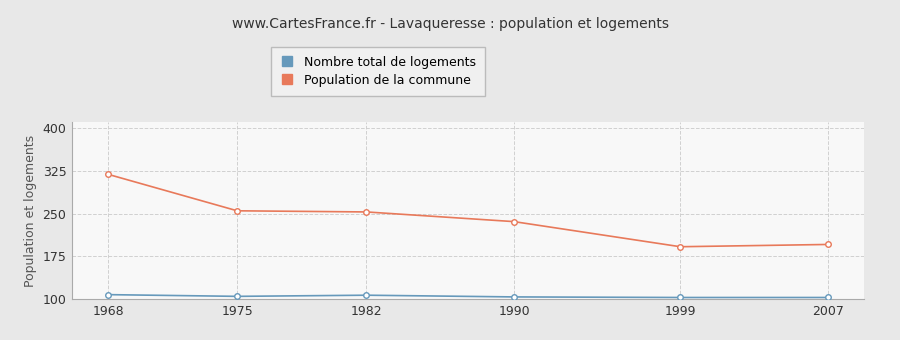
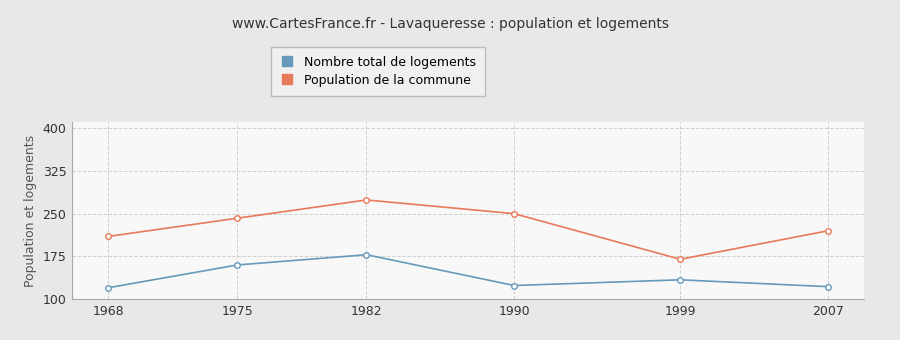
Population de la commune/1968: 319 -> 210
Nombre total de logements/1968: 108 -> 120
Population de la commune/1975: 255 -> 242
Nombre total de logements/1975: 105 -> 160
Population de la commune/1982: 253 -> 274
Nombre total de logements/1982: 107 -> 178
Population de la commune/1990: 236 -> 250
Nombre total de logements/1990: 104 -> 124
Population de la commune/1999: 192 -> 170
Nombre total de logements/1999: 103 -> 134
Population de la commune/2007: 196 -> 220
Nombre total de logements/2007: 103 -> 122
